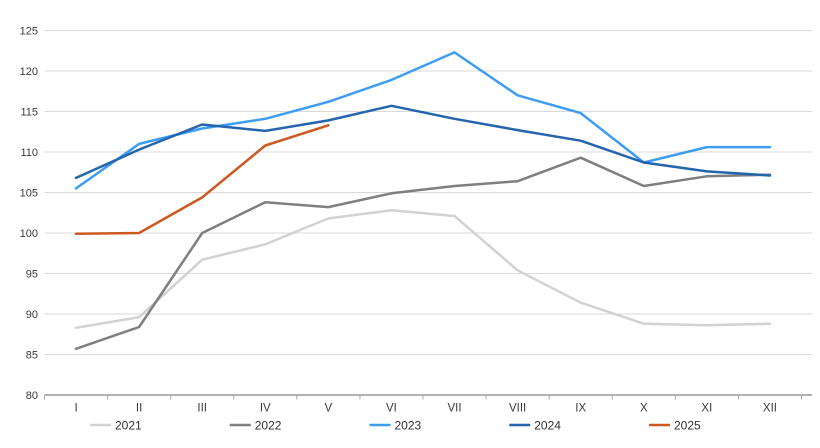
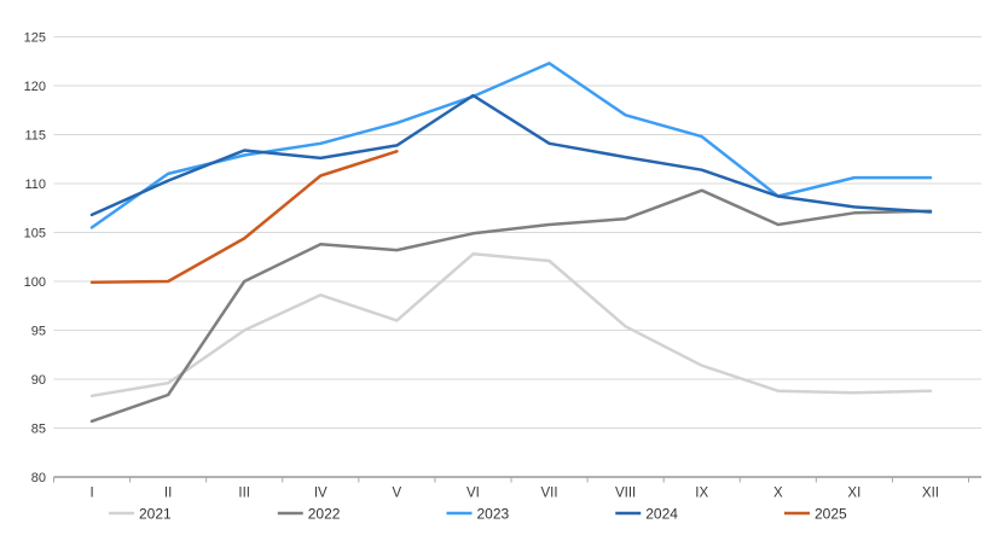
2021/III: 97 -> 95
2021/V: 102 -> 96
2024/VI: 116 -> 119
